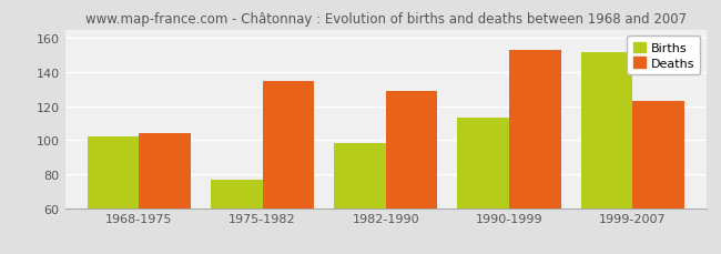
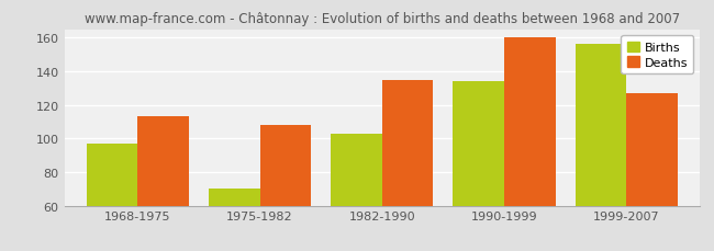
Births/1968-1975: 102 -> 97
Deaths/1968-1975: 104 -> 113
Births/1975-1982: 77 -> 70
Deaths/1975-1982: 135 -> 108
Births/1982-1990: 98 -> 103
Deaths/1982-1990: 129 -> 135
Births/1990-1999: 113 -> 134
Deaths/1990-1999: 153 -> 160
Births/1999-2007: 152 -> 156
Deaths/1999-2007: 123 -> 127
